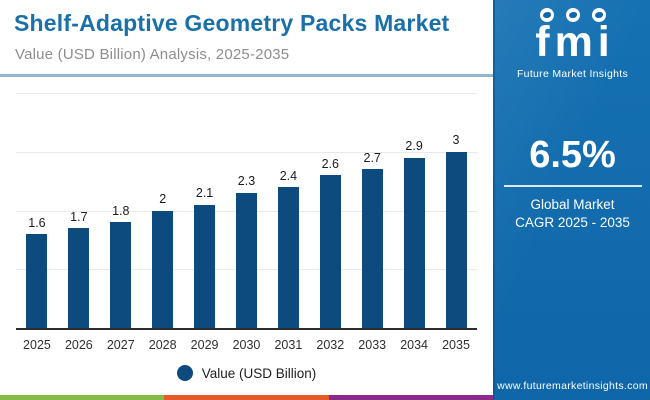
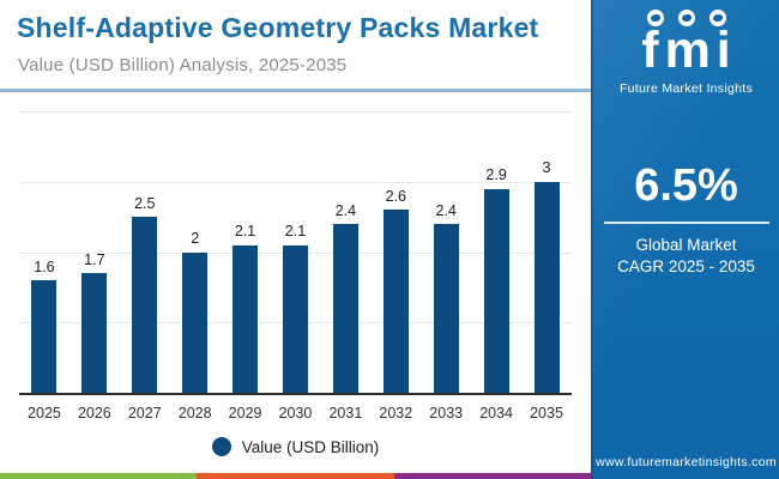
2027: 1.8 -> 2.5
2030: 2.3 -> 2.1
2033: 2.7 -> 2.4
